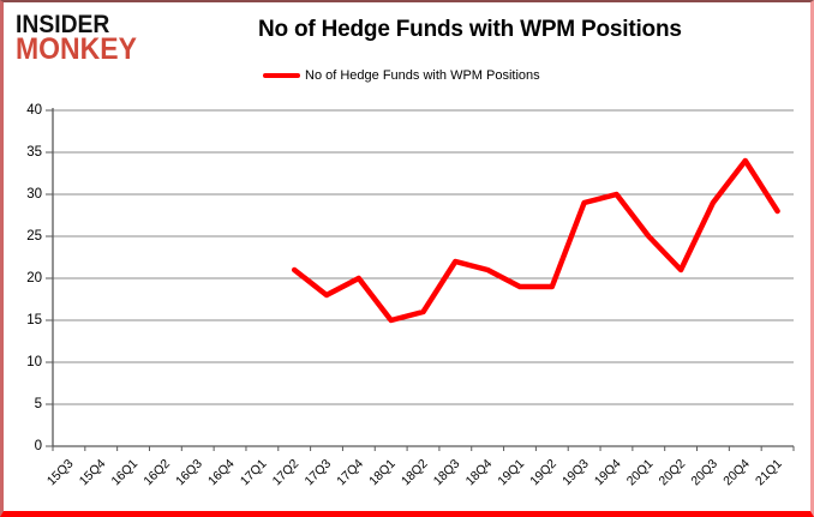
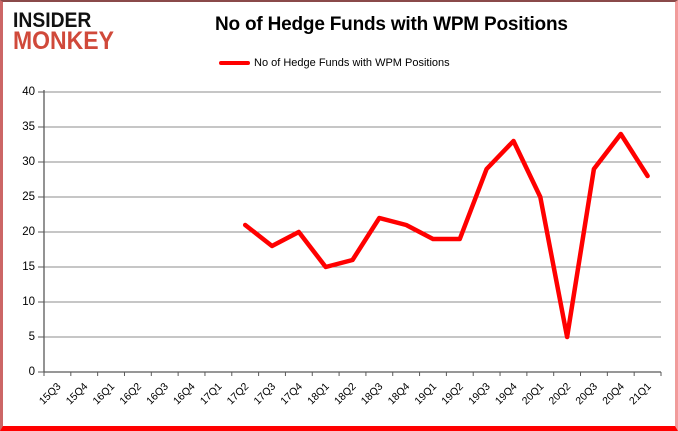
19Q4: 30 -> 33
20Q2: 21 -> 5
